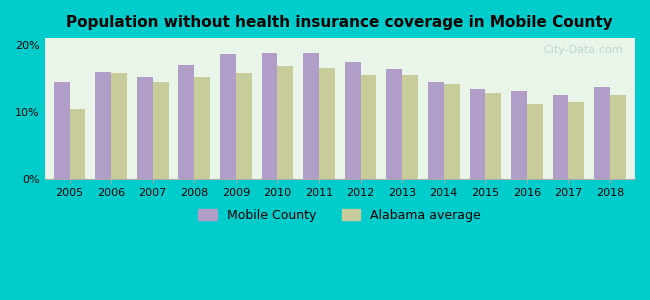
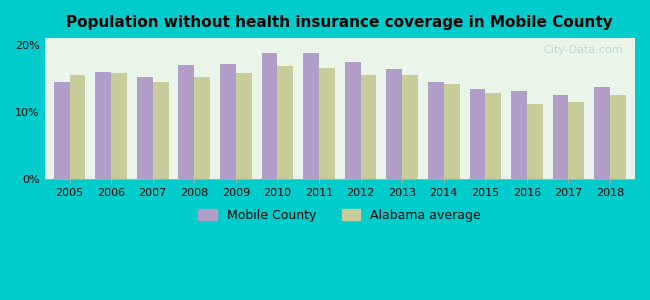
Alabama average/2005: 10.4% -> 15.5%
Mobile County/2009: 18.6% -> 17.2%
